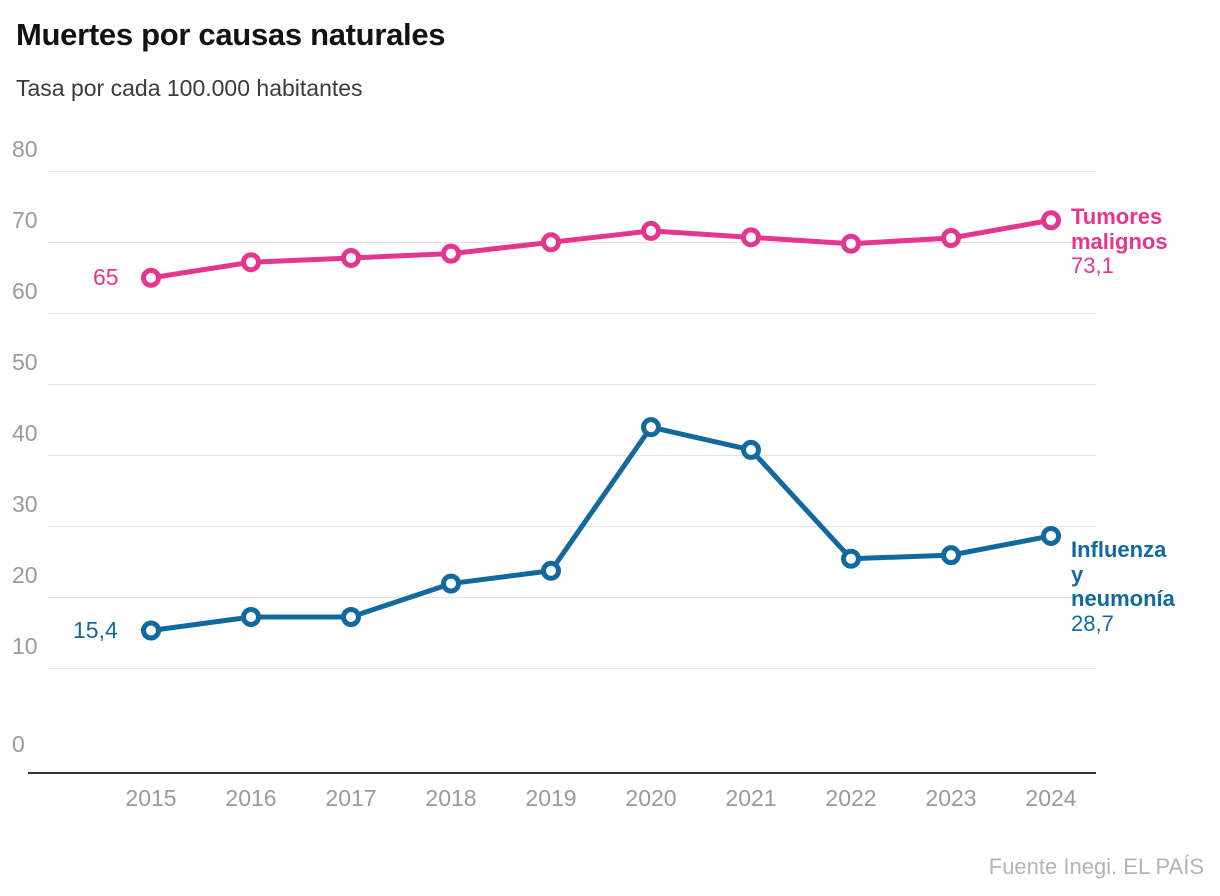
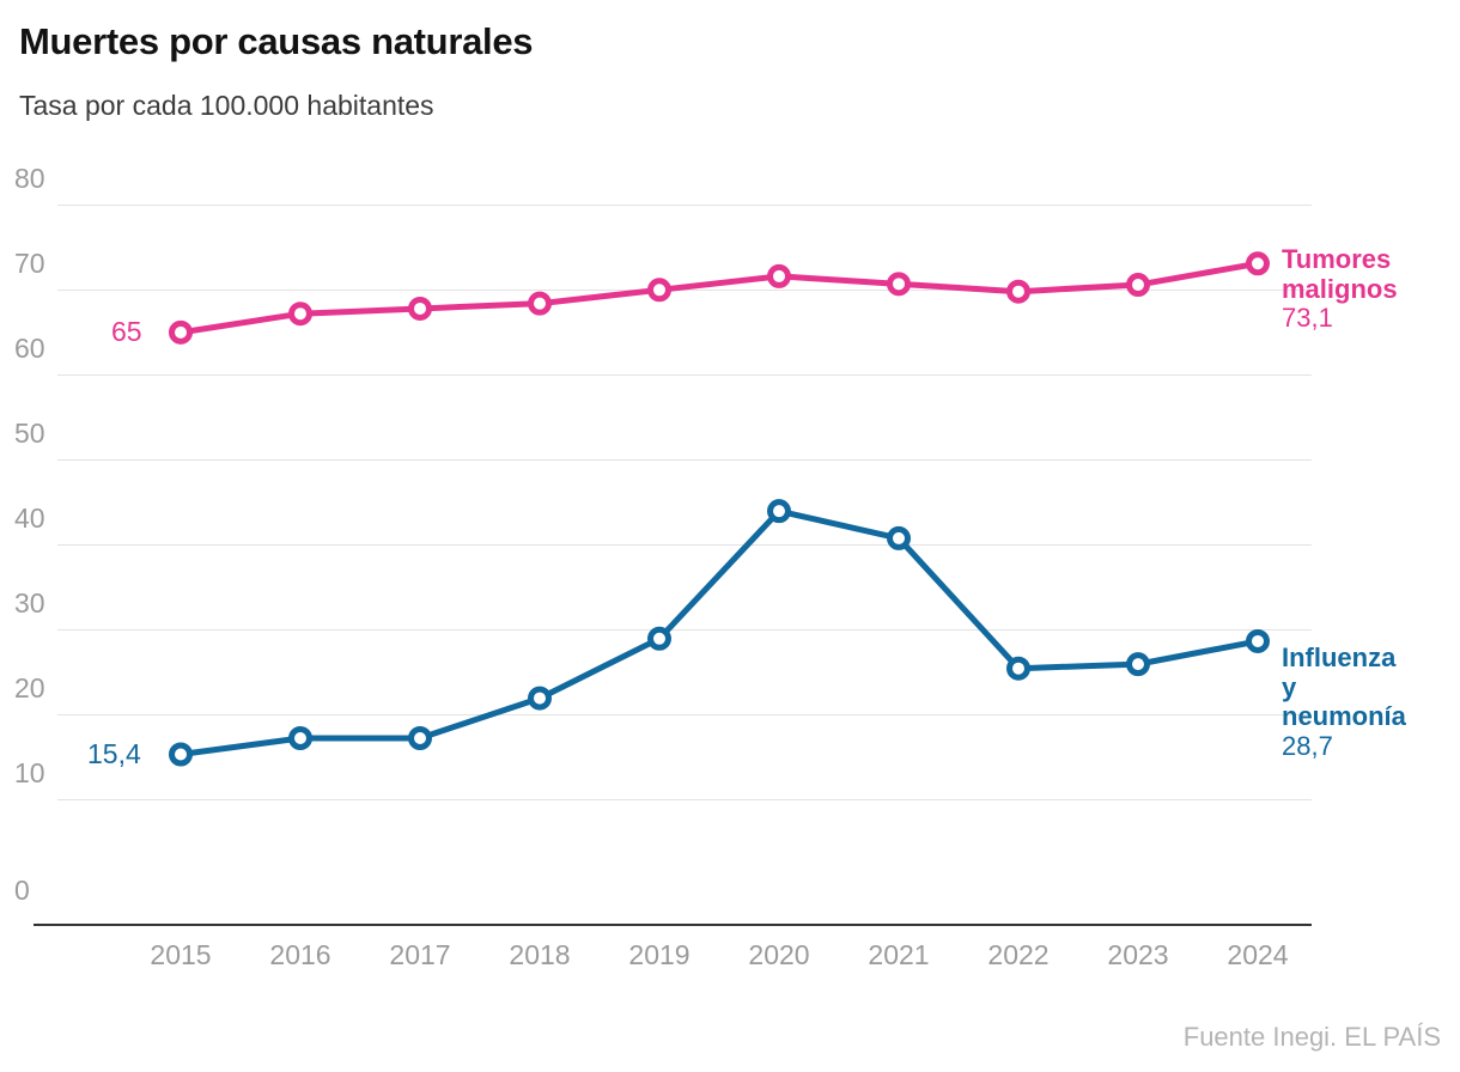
Influenza y neumonía/2019: 24 -> 29
